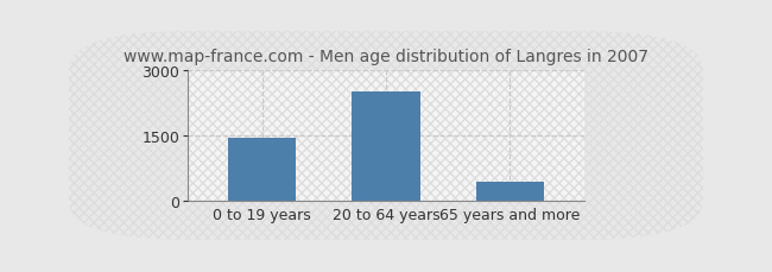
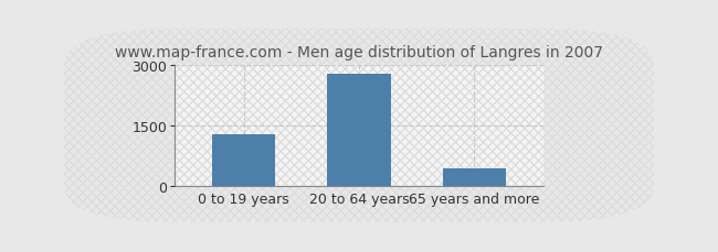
0 to 19 years: 1450 -> 1290
20 to 64 years: 2500 -> 2790
